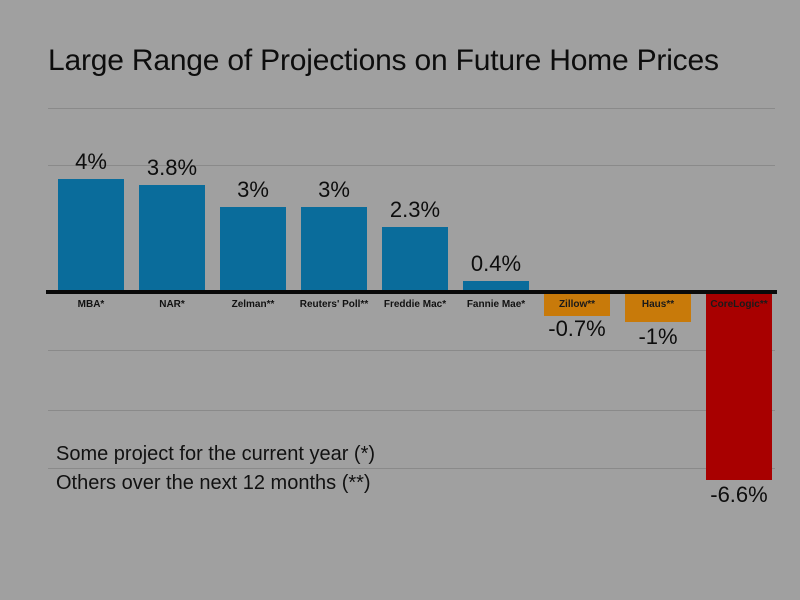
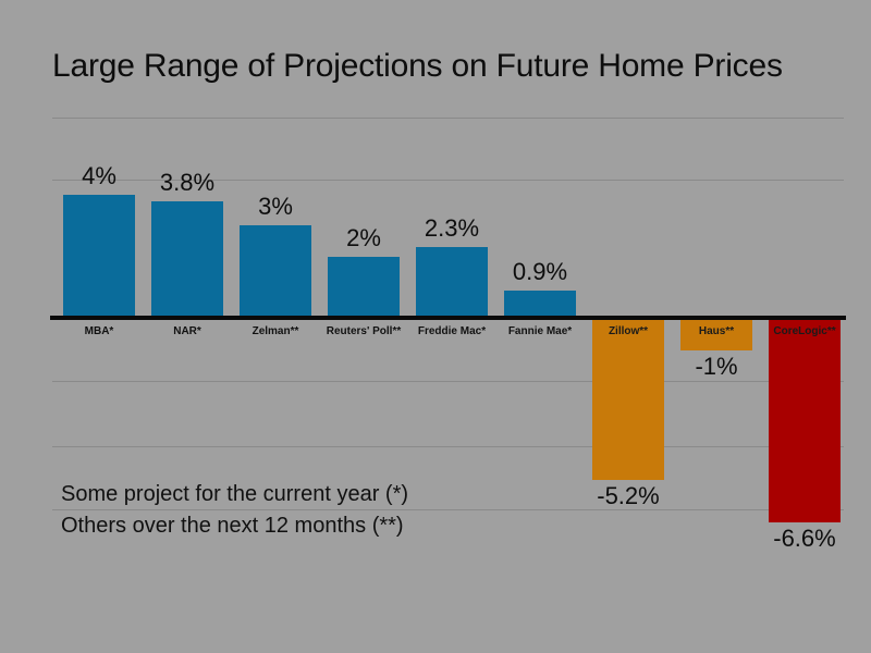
Reuters' Poll**: 3% -> 2%
Fannie Mae*: 0.4% -> 0.9%
Zillow**: -0.7% -> -5.2%
